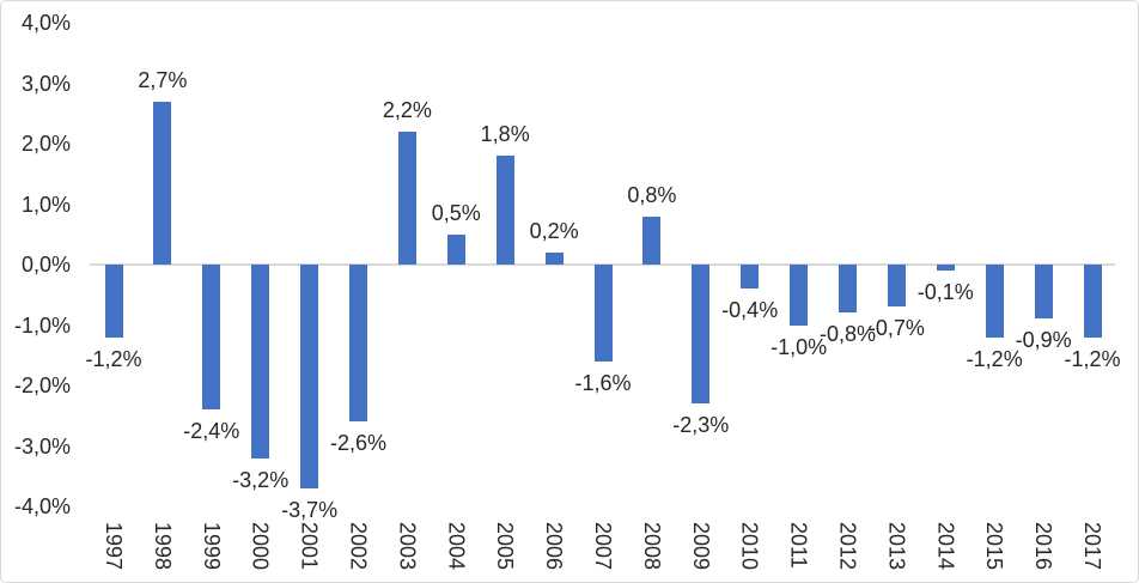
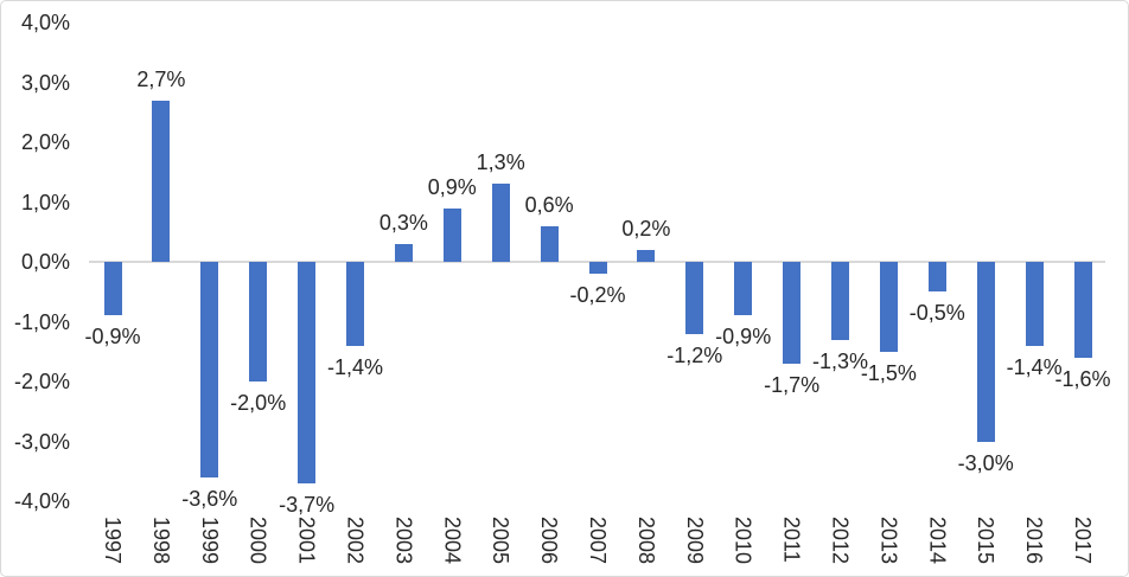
1997: -1,2% -> -0,9%
1999: -2,4% -> -3,6%
2000: -3,2% -> -2,0%
2002: -2,6% -> -1,4%
2003: 2,2% -> 0,3%
2004: 0,5% -> 0,9%
2005: 1,8% -> 1,3%
2006: 0,2% -> 0,6%
2007: -1,6% -> -0,2%
2008: 0,8% -> 0,2%
2009: -2,3% -> -1,2%
2010: -0,4% -> -0,9%
2011: -1,0% -> -1,7%
2012: -0,8% -> -1,3%
2013: -0,7% -> -1,5%
2014: -0,1% -> -0,5%
2015: -1,2% -> -3,0%
2016: -0,9% -> -1,4%
2017: -1,2% -> -1,6%
